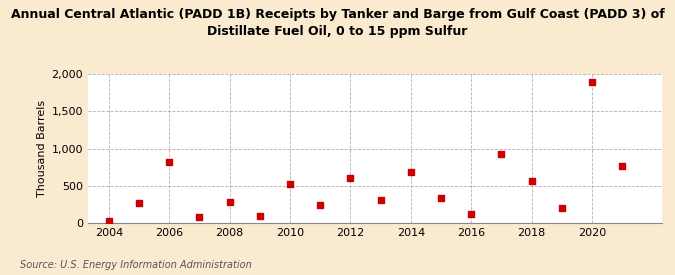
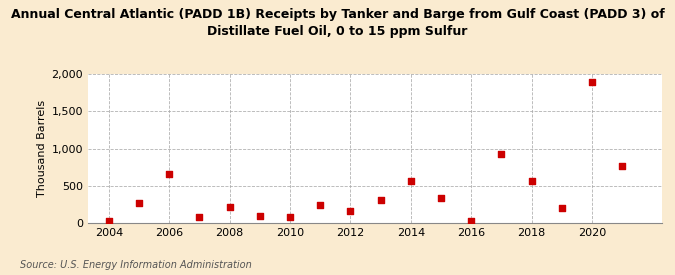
2006: 820 -> 650
2008: 280 -> 210
2010: 520 -> 80
2012: 600 -> 160
2014: 680 -> 560
2016: 120 -> 30
